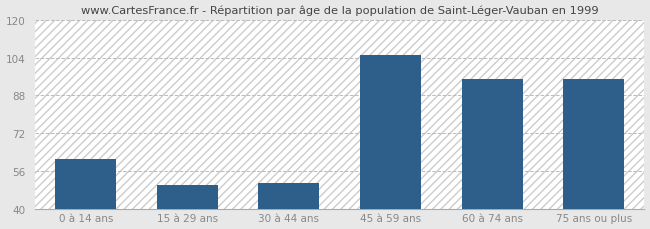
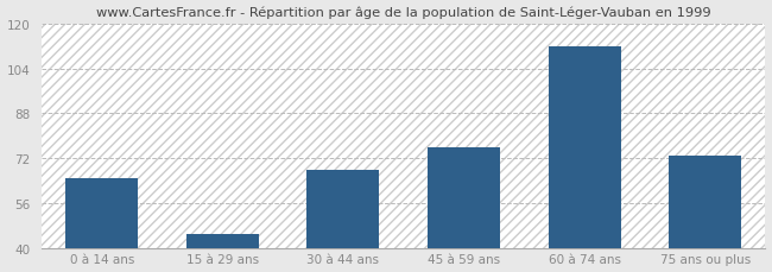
0 à 14 ans: 61 -> 65
15 à 29 ans: 50 -> 45
30 à 44 ans: 51 -> 68
45 à 59 ans: 105 -> 76
60 à 74 ans: 95 -> 112
75 ans ou plus: 95 -> 73
